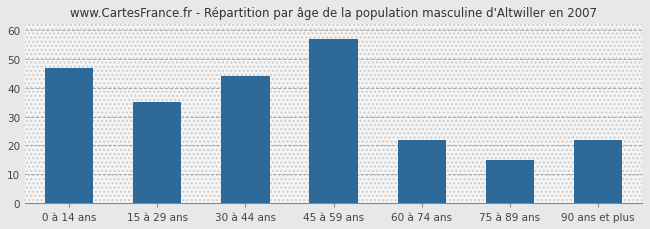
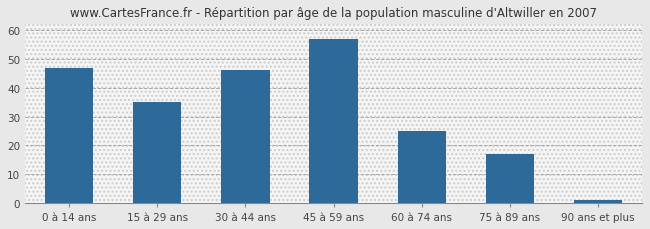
30 à 44 ans: 44 -> 46
60 à 74 ans: 22 -> 25
75 à 89 ans: 15 -> 17
90 ans et plus: 22 -> 1
